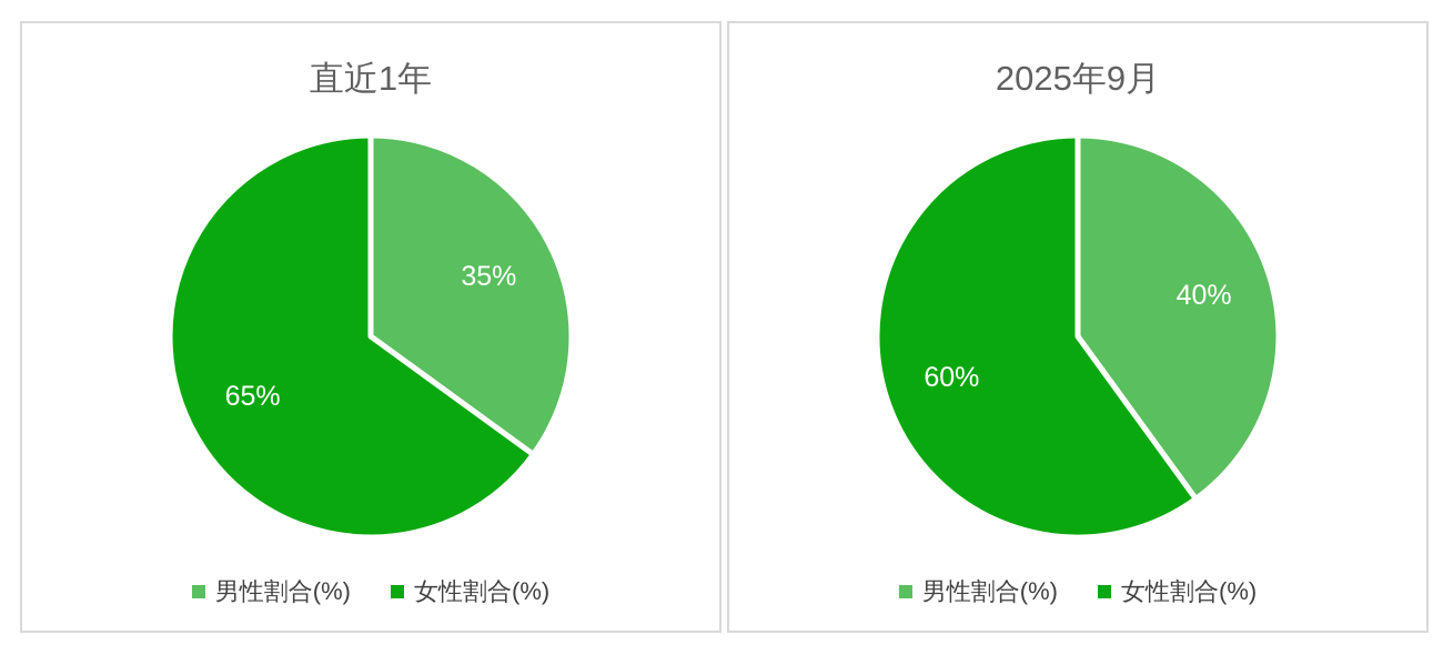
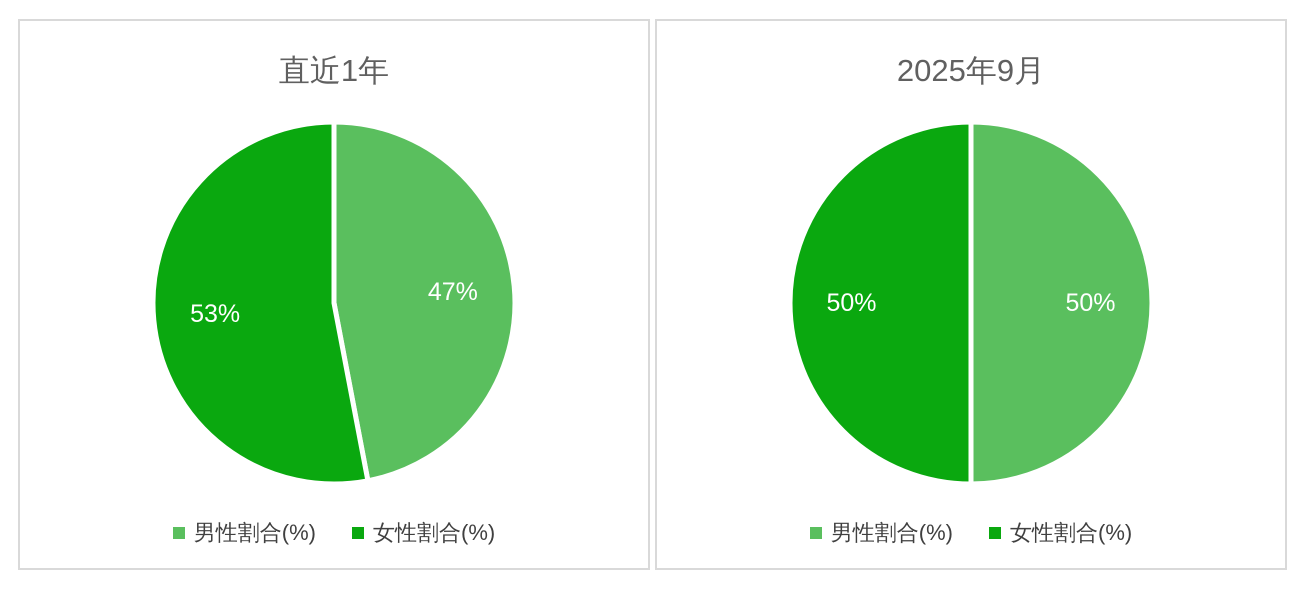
直近1年/男性割合(%): 35% -> 47%
直近1年/女性割合(%): 65% -> 53%
2025年9月/男性割合(%): 40% -> 50%
2025年9月/女性割合(%): 60% -> 50%
